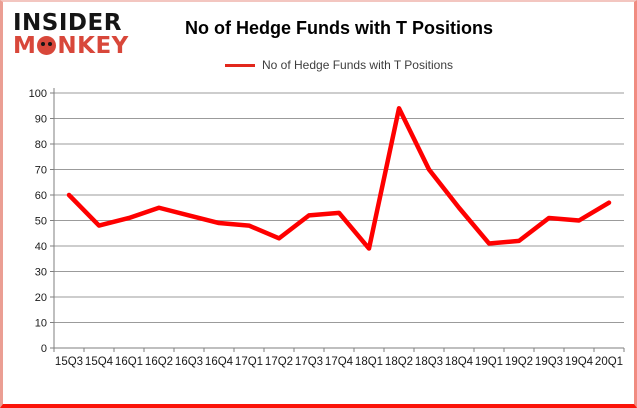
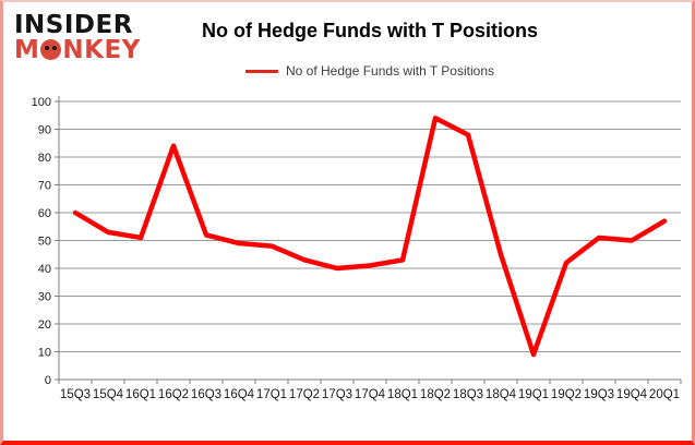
15Q4: 48 -> 53
16Q2: 55 -> 84
17Q3: 52 -> 40
17Q4: 53 -> 41
18Q1: 39 -> 43
18Q3: 70 -> 88
18Q4: 55 -> 45
19Q1: 41 -> 9
